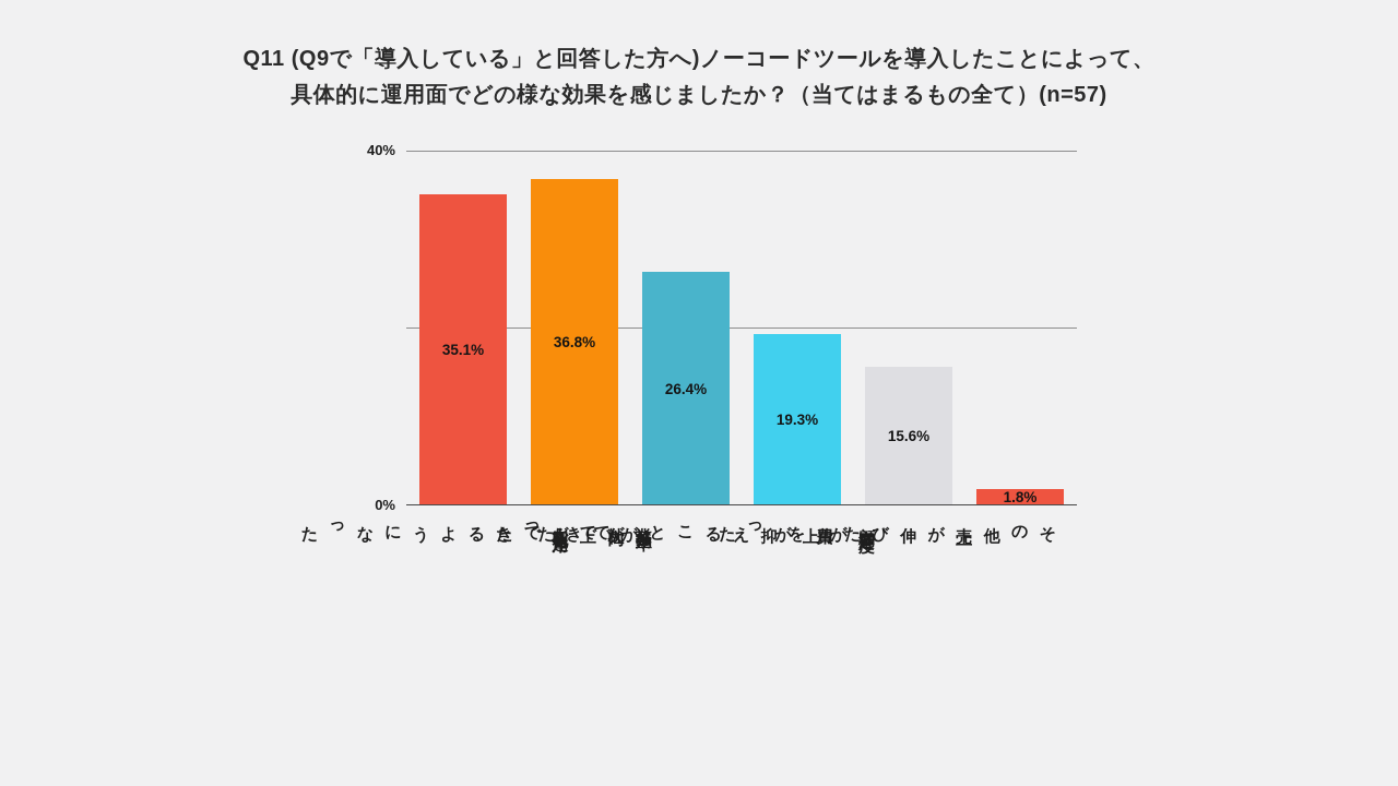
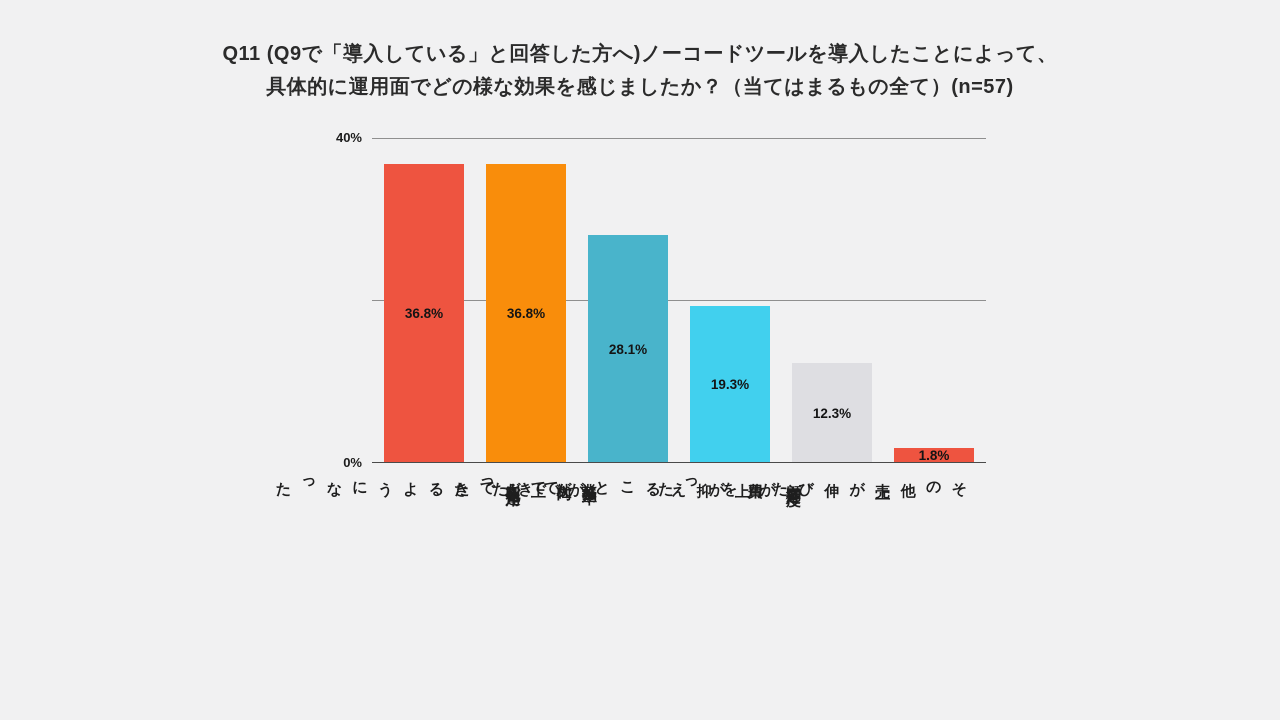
社内で内製化・運用できるようになった: 35.1% -> 36.8%
費用を抑えることができた: 26.4% -> 28.1%
売上が伸びた: 15.6% -> 12.3%
